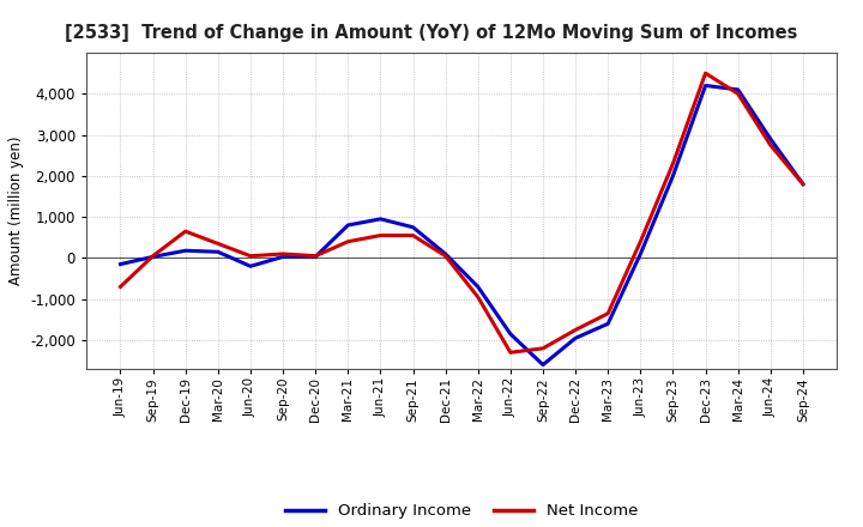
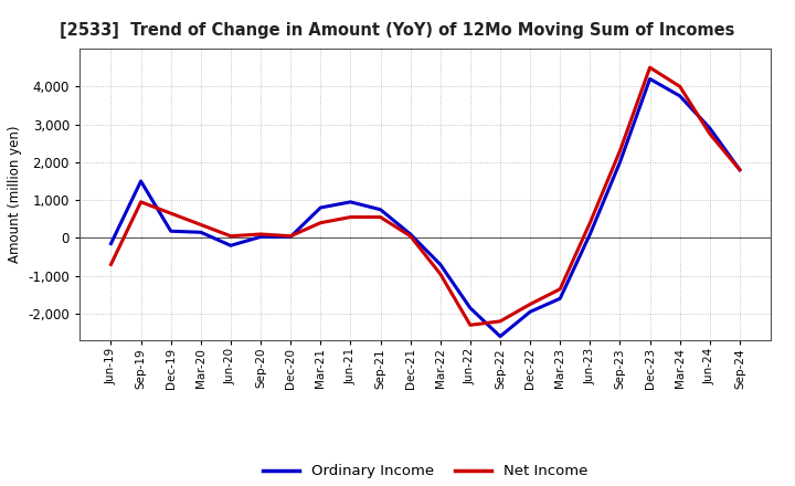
Ordinary Income/Sep-19: 30 -> 1,500
Net Income/Sep-19: 50 -> 950
Ordinary Income/Mar-24: 4,100 -> 3,750
